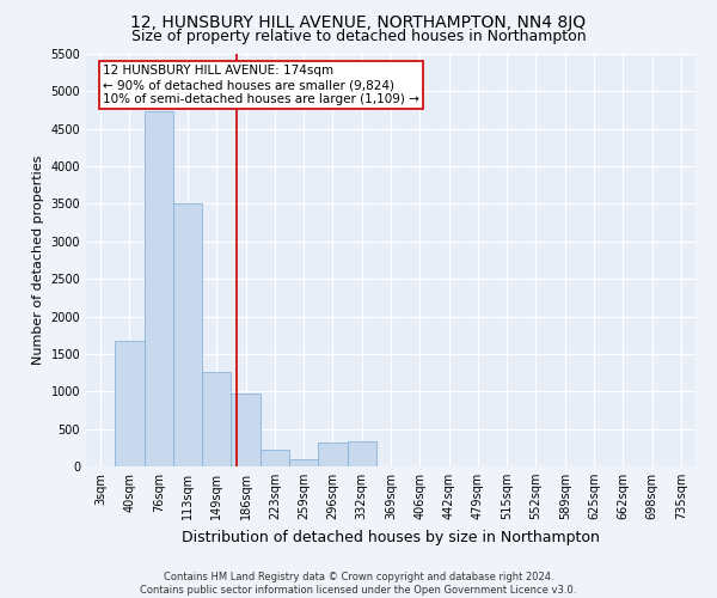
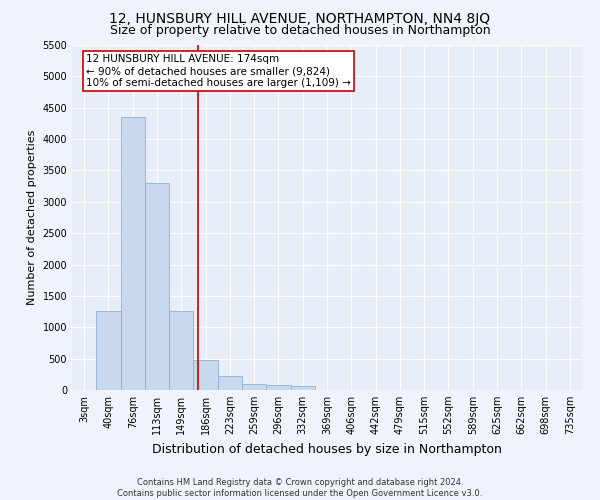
40sqm: 1680 -> 1260
76sqm: 4740 -> 4350
113sqm: 3500 -> 3300
186sqm: 980 -> 480
296sqm: 320 -> 80
332sqm: 340 -> 60
